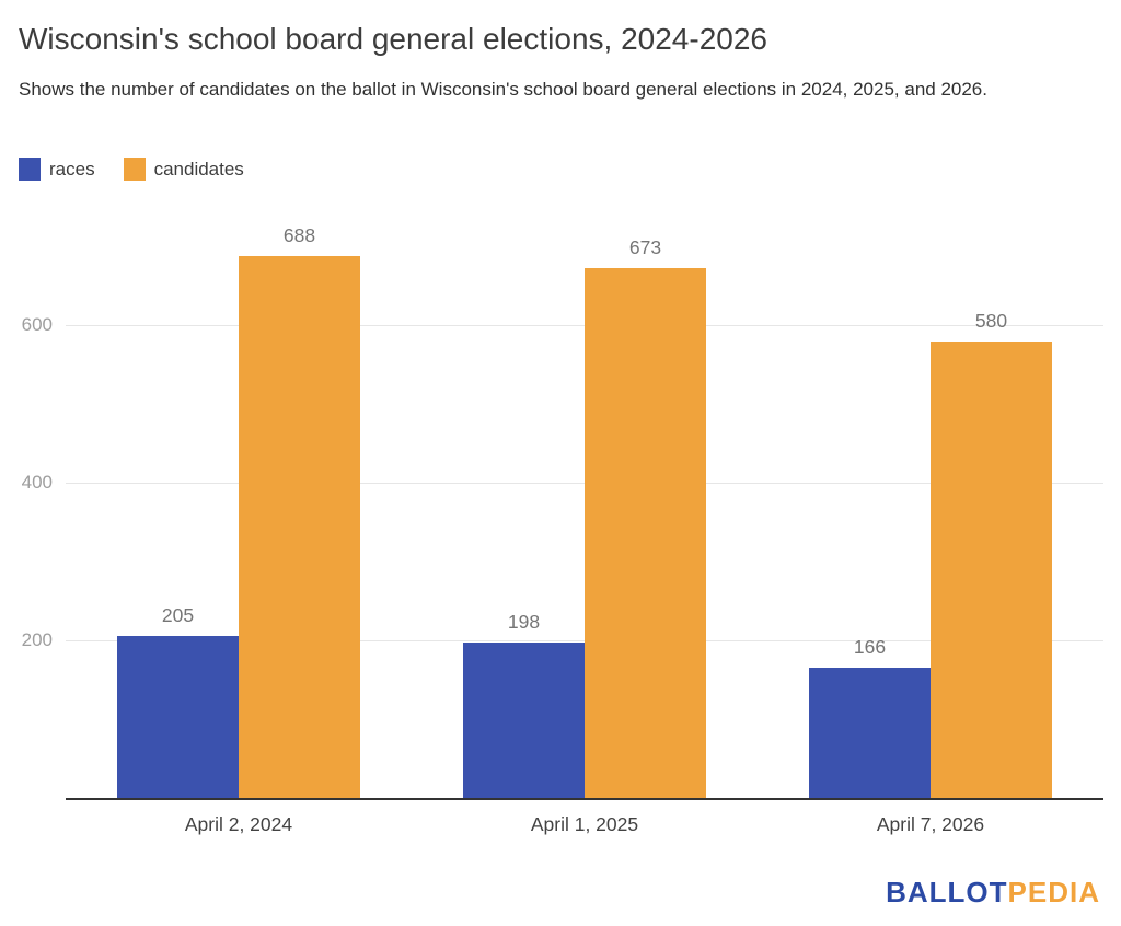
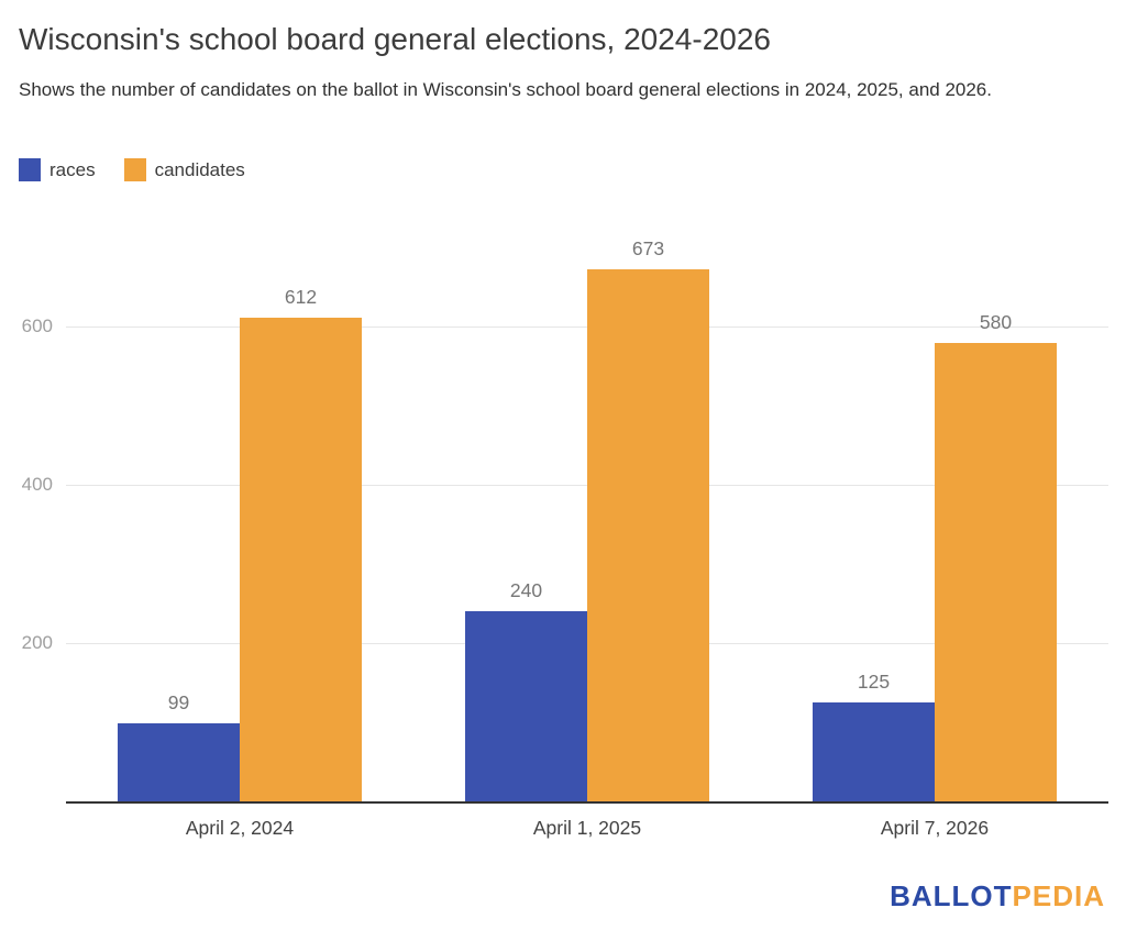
races/April 2, 2024: 205 -> 99
candidates/April 2, 2024: 688 -> 612
races/April 1, 2025: 198 -> 240
races/April 7, 2026: 166 -> 125
